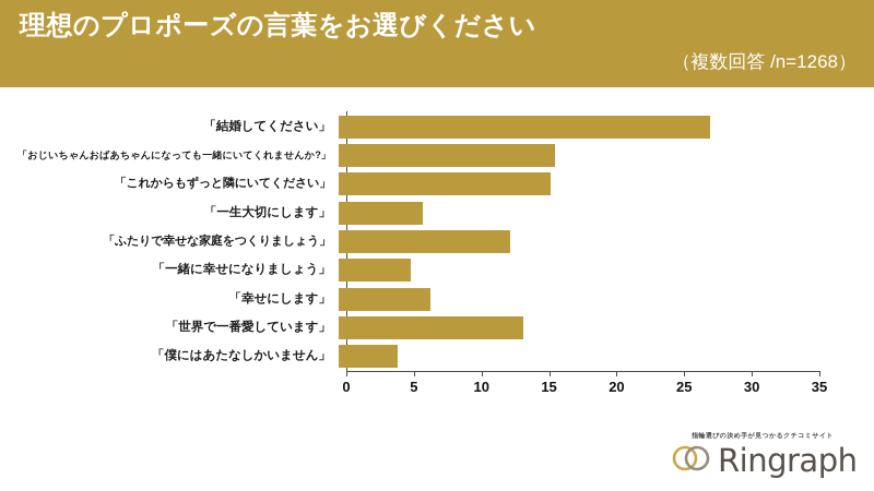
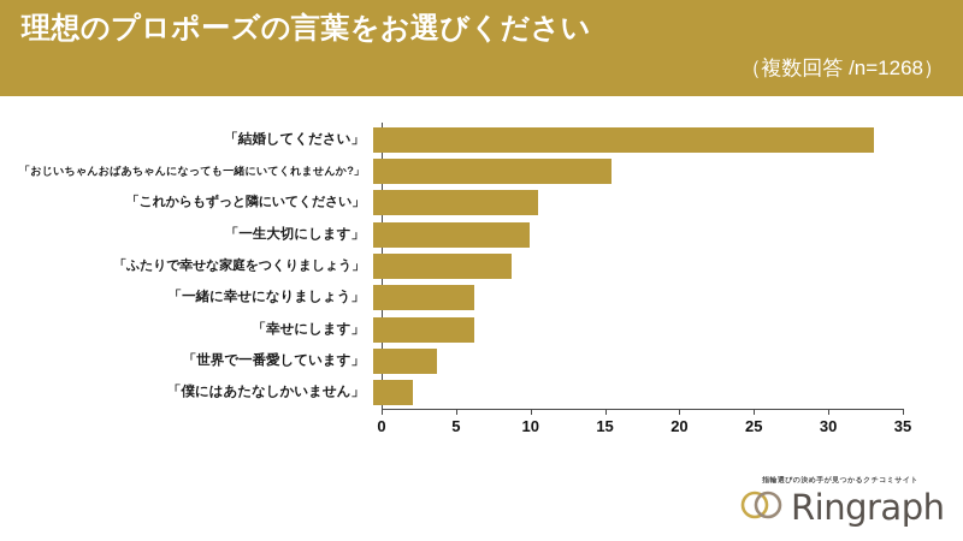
「結婚してください」: 27.5 -> 33.6
「これからもずっと隣にいてください」: 15.7 -> 11.1
「一生大切にします」: 6.2 -> 10.5
「ふたりで幸せな家庭をつくりましょう」: 12.7 -> 9.3
「一緒に幸せになりましょう」: 5.3 -> 6.8
「世界で一番愛しています」: 13.7 -> 4.3
「僕にはあたなしかいません」: 4.4 -> 2.7
